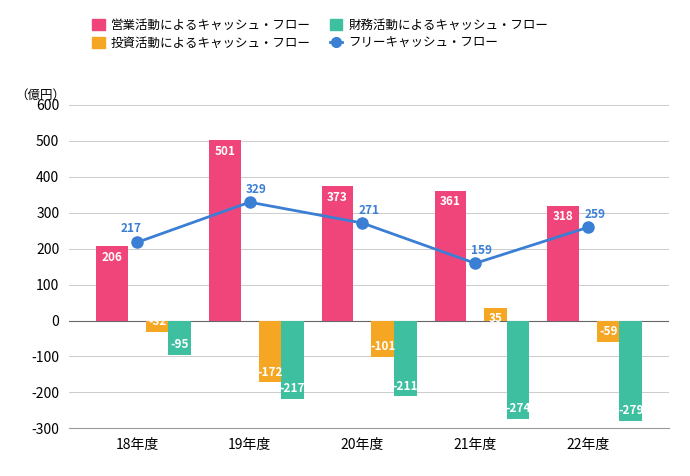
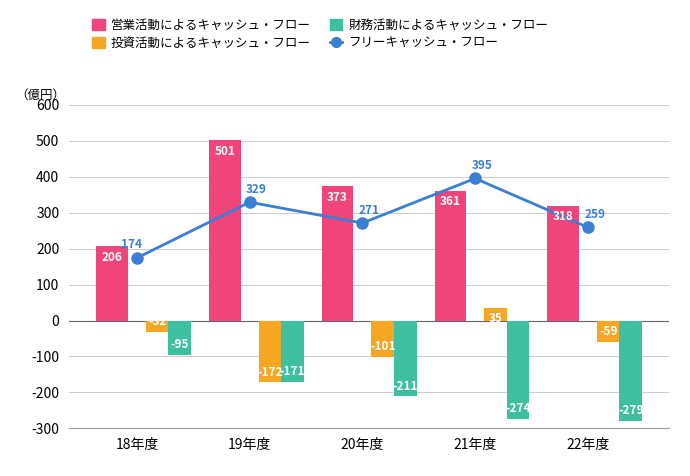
フリーキャッシュ・フロー/18年度: 217 -> 174
財務活動によるキャッシュ・フロー/19年度: -217 -> -171
フリーキャッシュ・フロー/21年度: 159 -> 395
